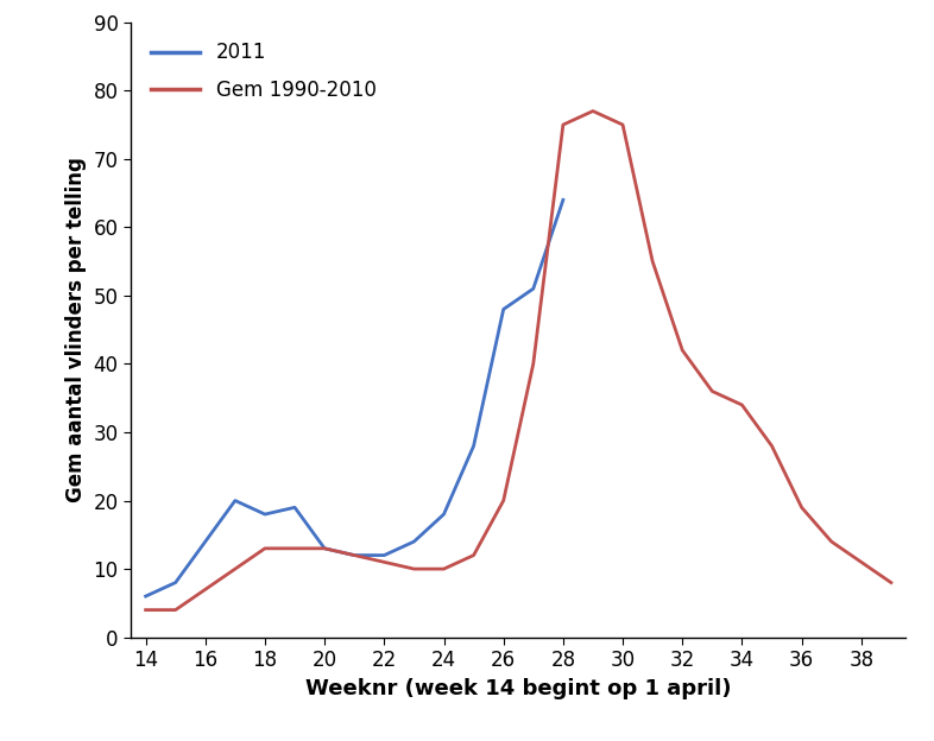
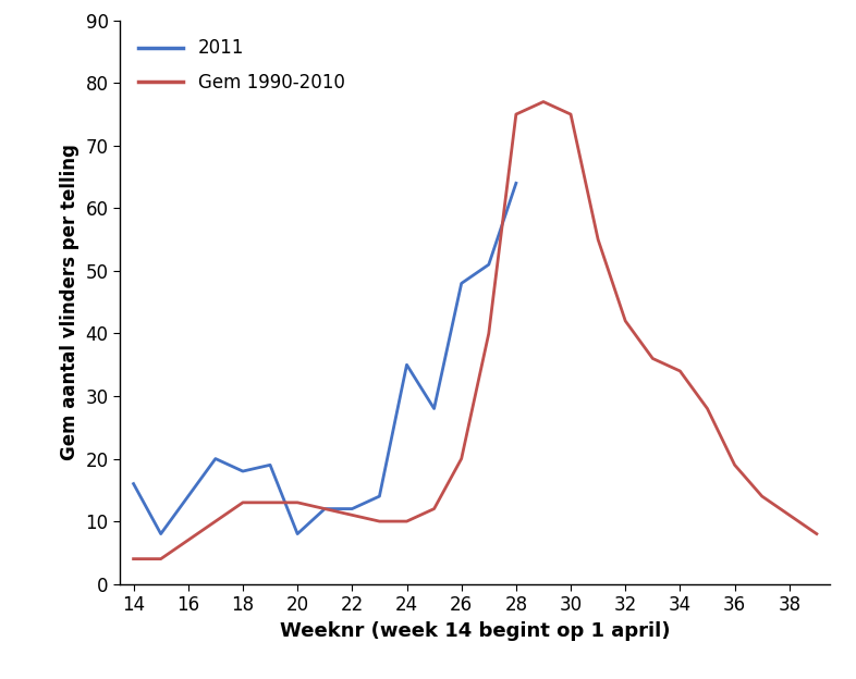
2011/14: 6 -> 16
2011/20: 13 -> 8
2011/24: 18 -> 35
